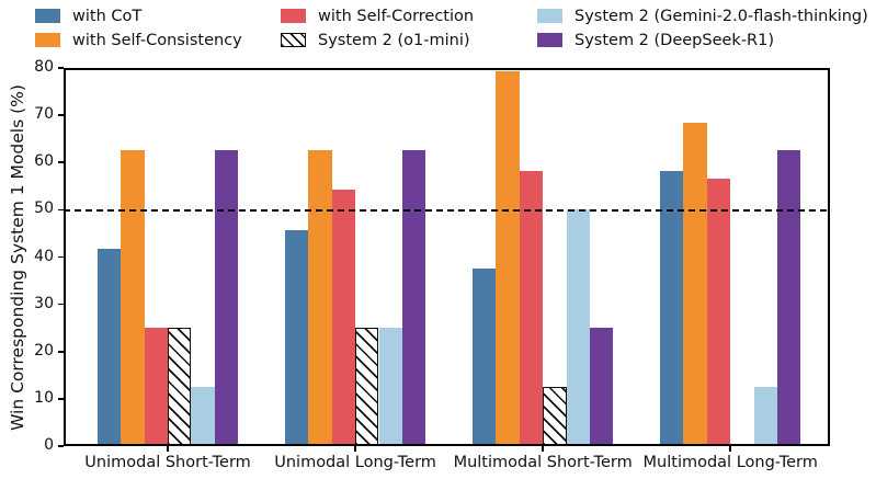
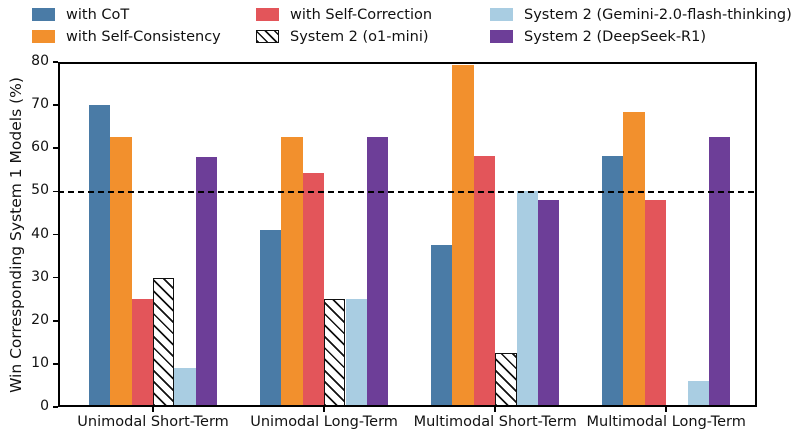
with CoT/Unimodal Short-Term: 42 -> 70
System 2 (o1-mini)/Unimodal Short-Term: 25 -> 30
System 2 (Gemini-2.0-flash-thinking)/Unimodal Short-Term: 12 -> 9
System 2 (DeepSeek-R1)/Unimodal Short-Term: 62 -> 58
with CoT/Unimodal Long-Term: 46 -> 41
System 2 (DeepSeek-R1)/Multimodal Short-Term: 25 -> 48
with Self-Correction/Multimodal Long-Term: 56 -> 48
System 2 (Gemini-2.0-flash-thinking)/Multimodal Long-Term: 12 -> 6
